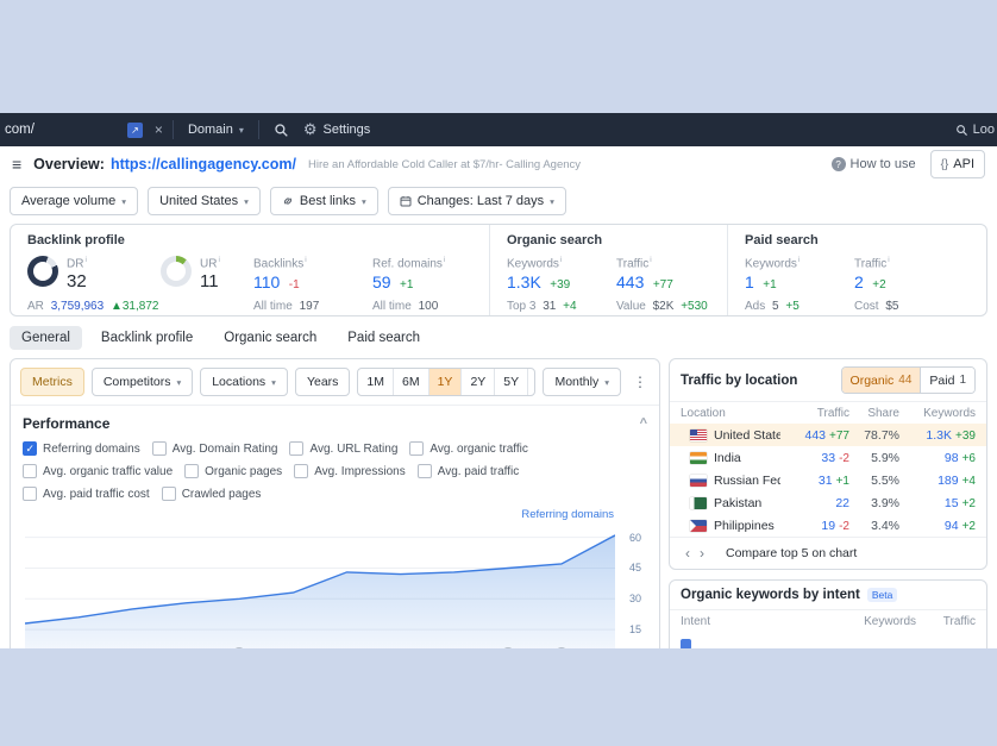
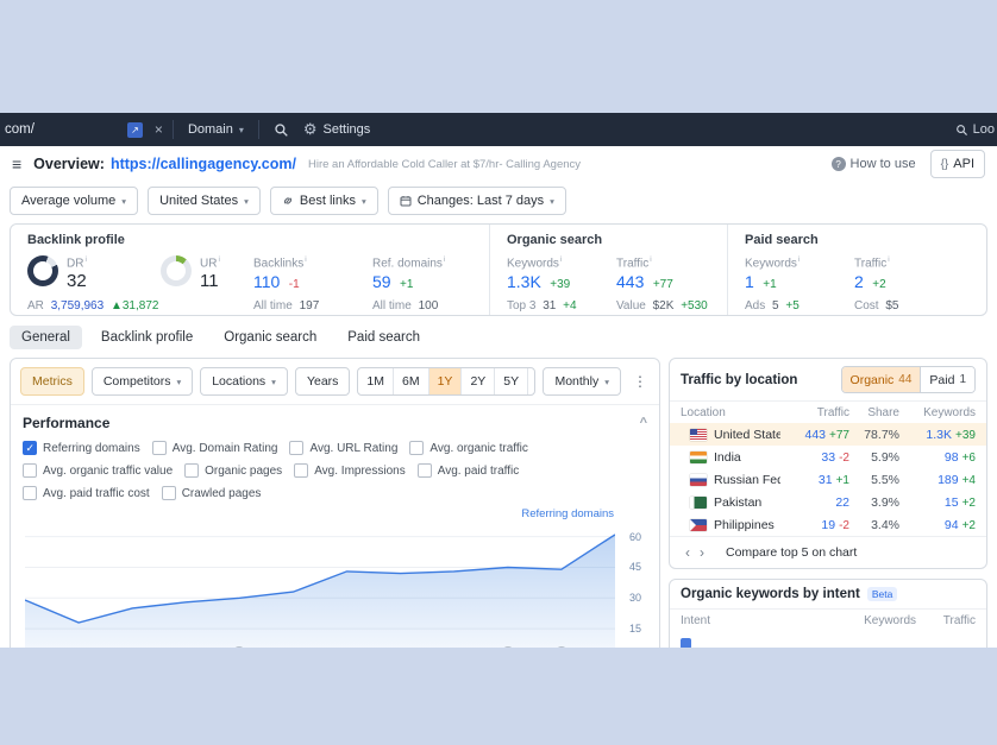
Feb 2024: 18 -> 29
Mar 2024: 21 -> 18
Dec 2024: 47 -> 44
